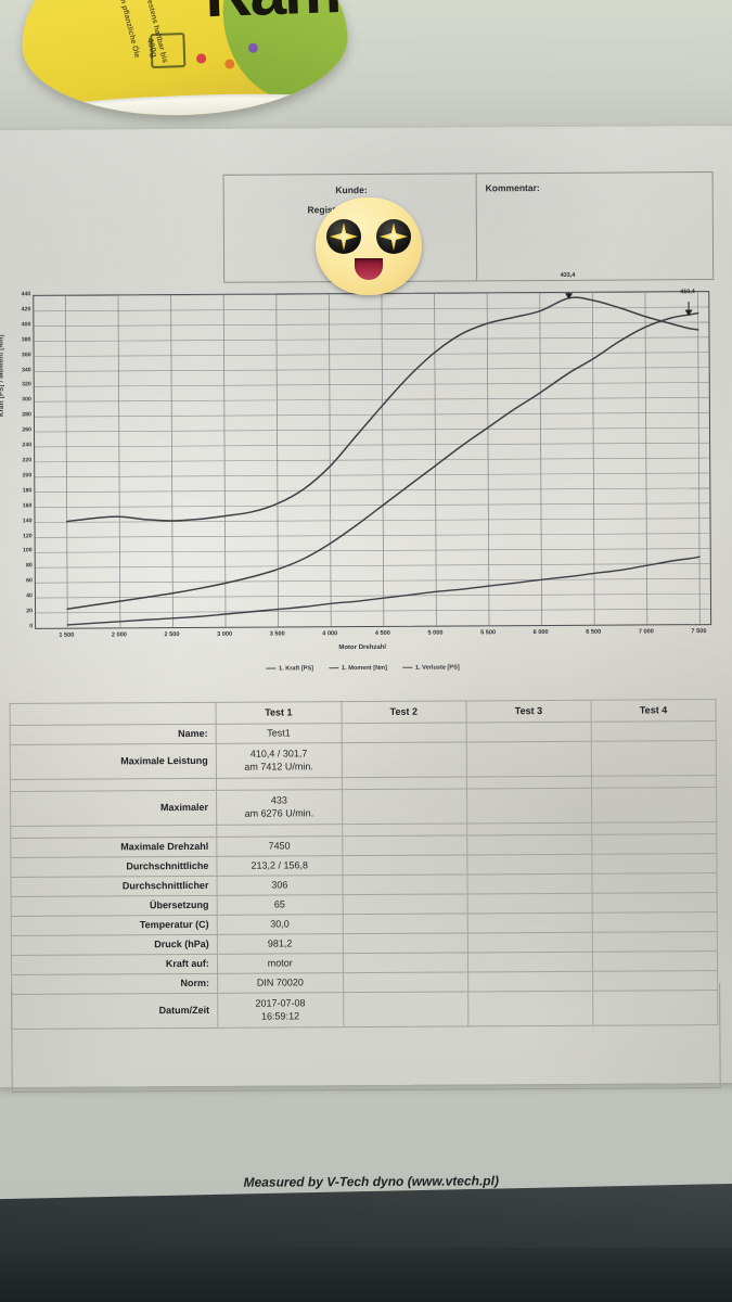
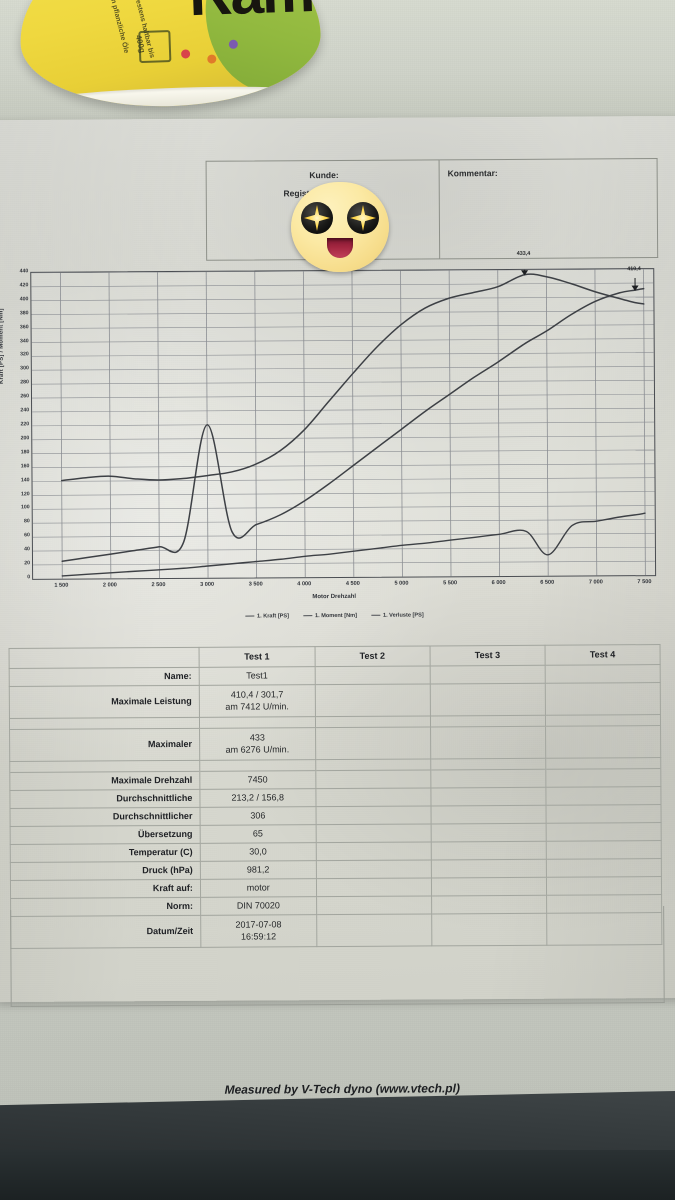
1. Kraft [PS]/3000: 60 -> 220
1. Verluste [PS]/6500: 70 -> 30
